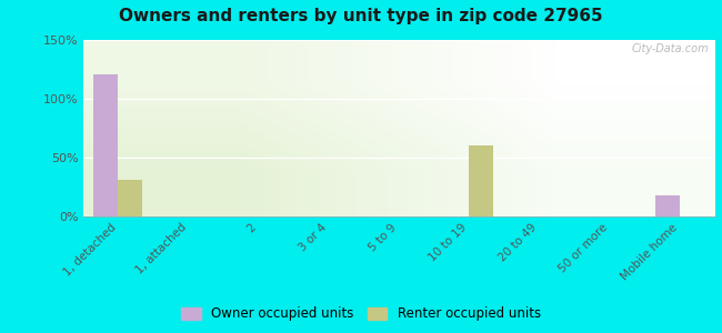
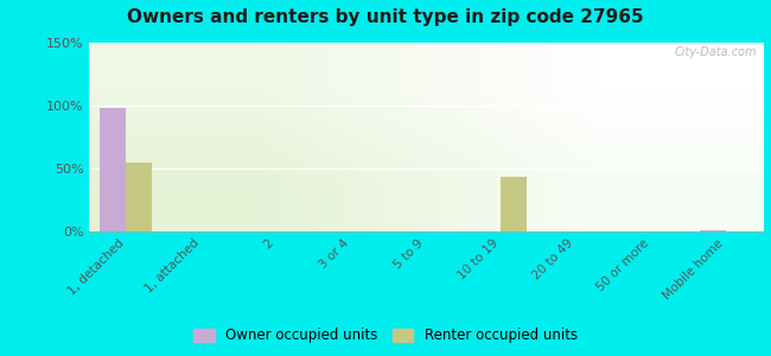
Owner occupied units/1, detached: 121% -> 98%
Renter occupied units/1, detached: 31% -> 55%
Renter occupied units/10 to 19: 60% -> 43%
Owner occupied units/Mobile home: 18% -> 1%
